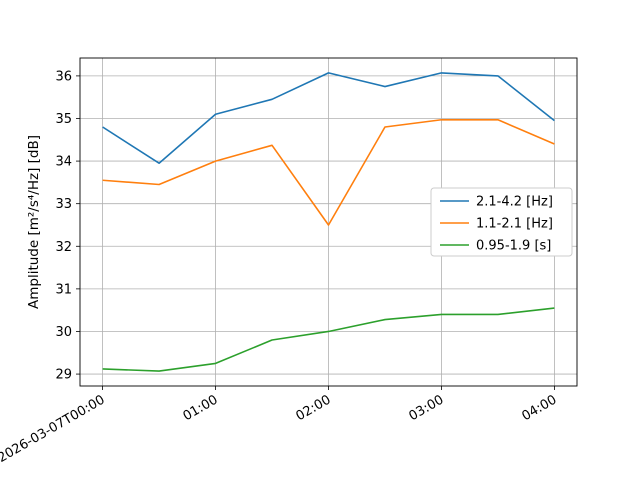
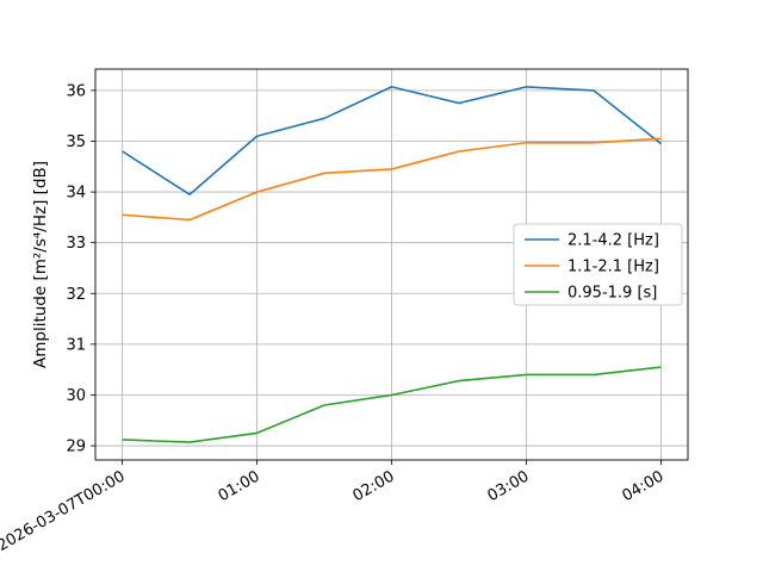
1.1-2.1 [Hz]/02:00: 32.5 -> 34.5
1.1-2.1 [Hz]/04:00: 34.4 -> 35.0
